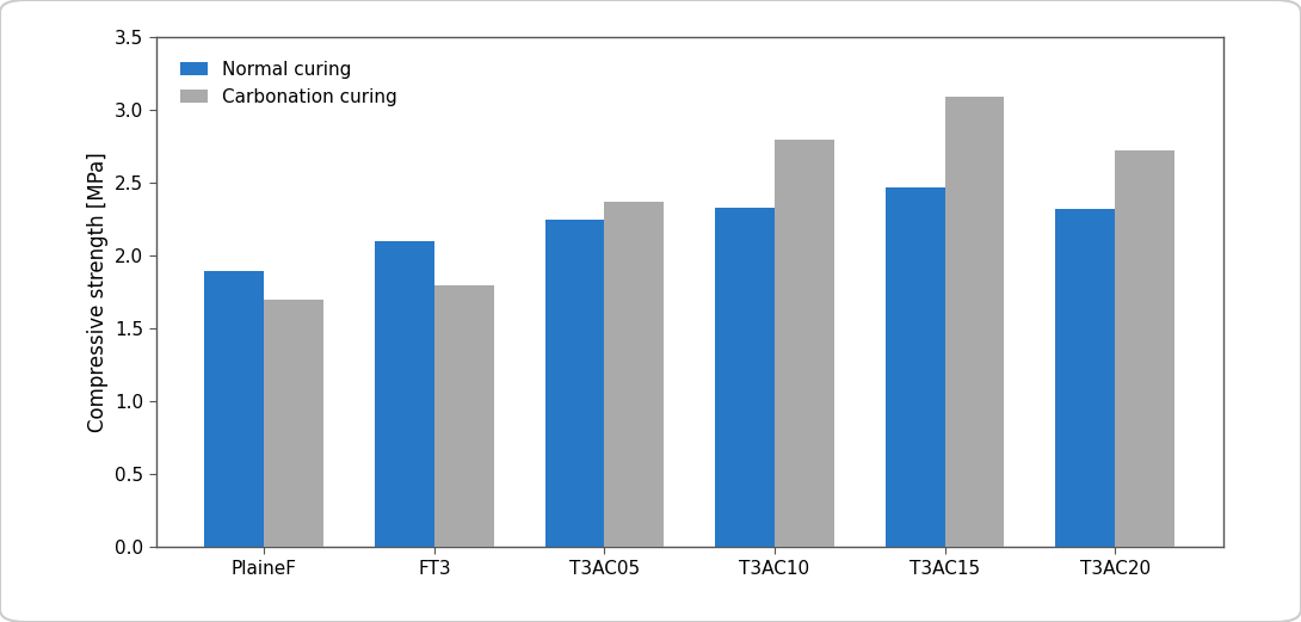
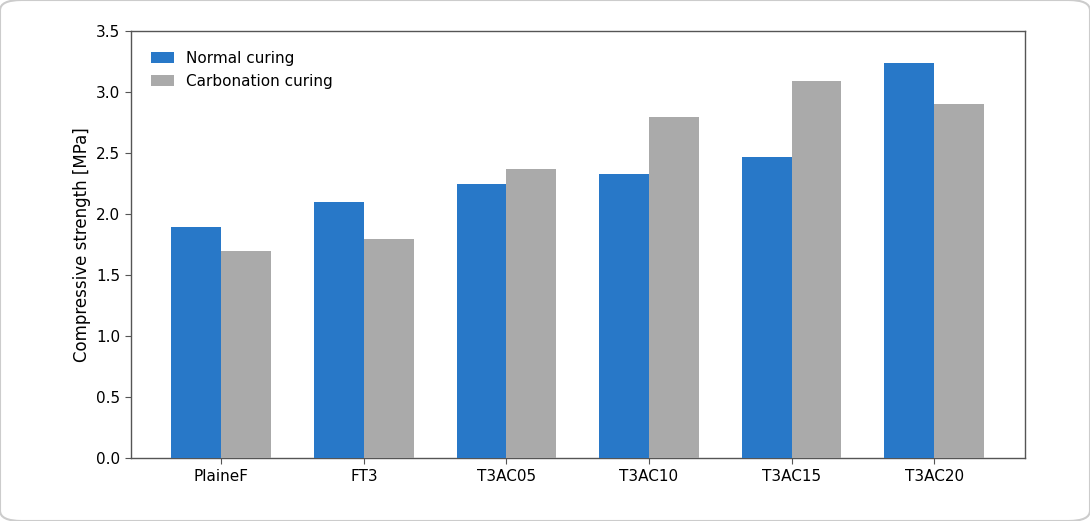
Normal curing/T3AC20: 2.32 -> 3.24
Carbonation curing/T3AC20: 2.72 -> 2.90
